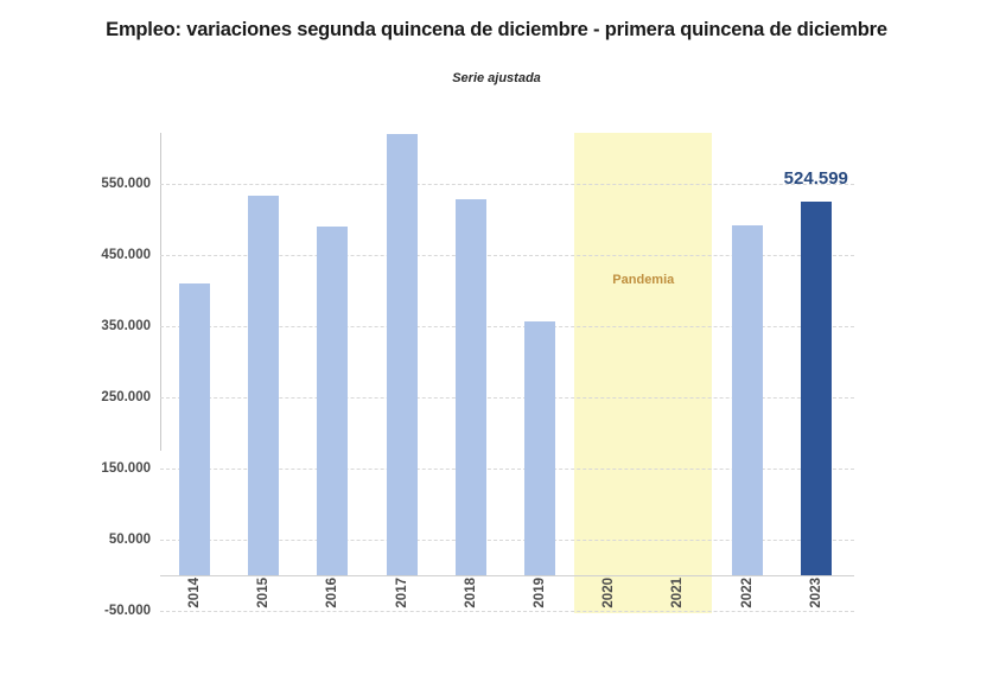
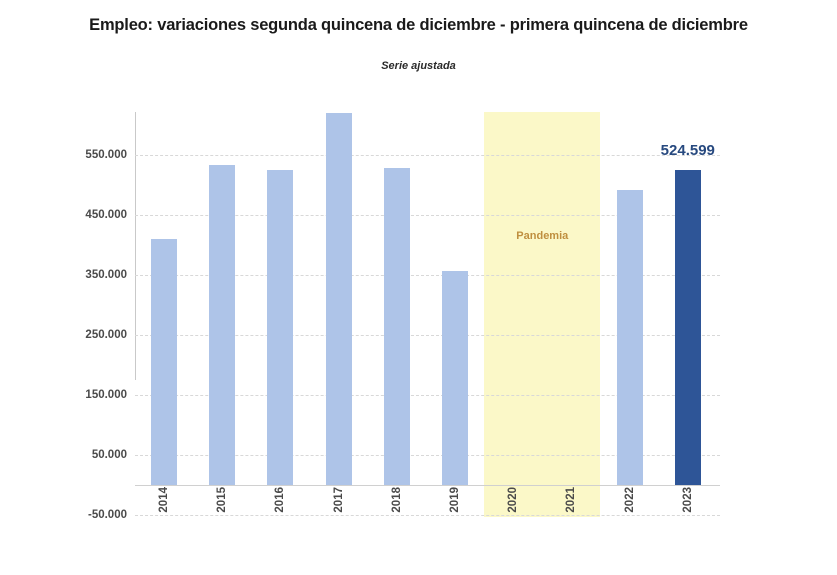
2016: 490000 -> 520000
